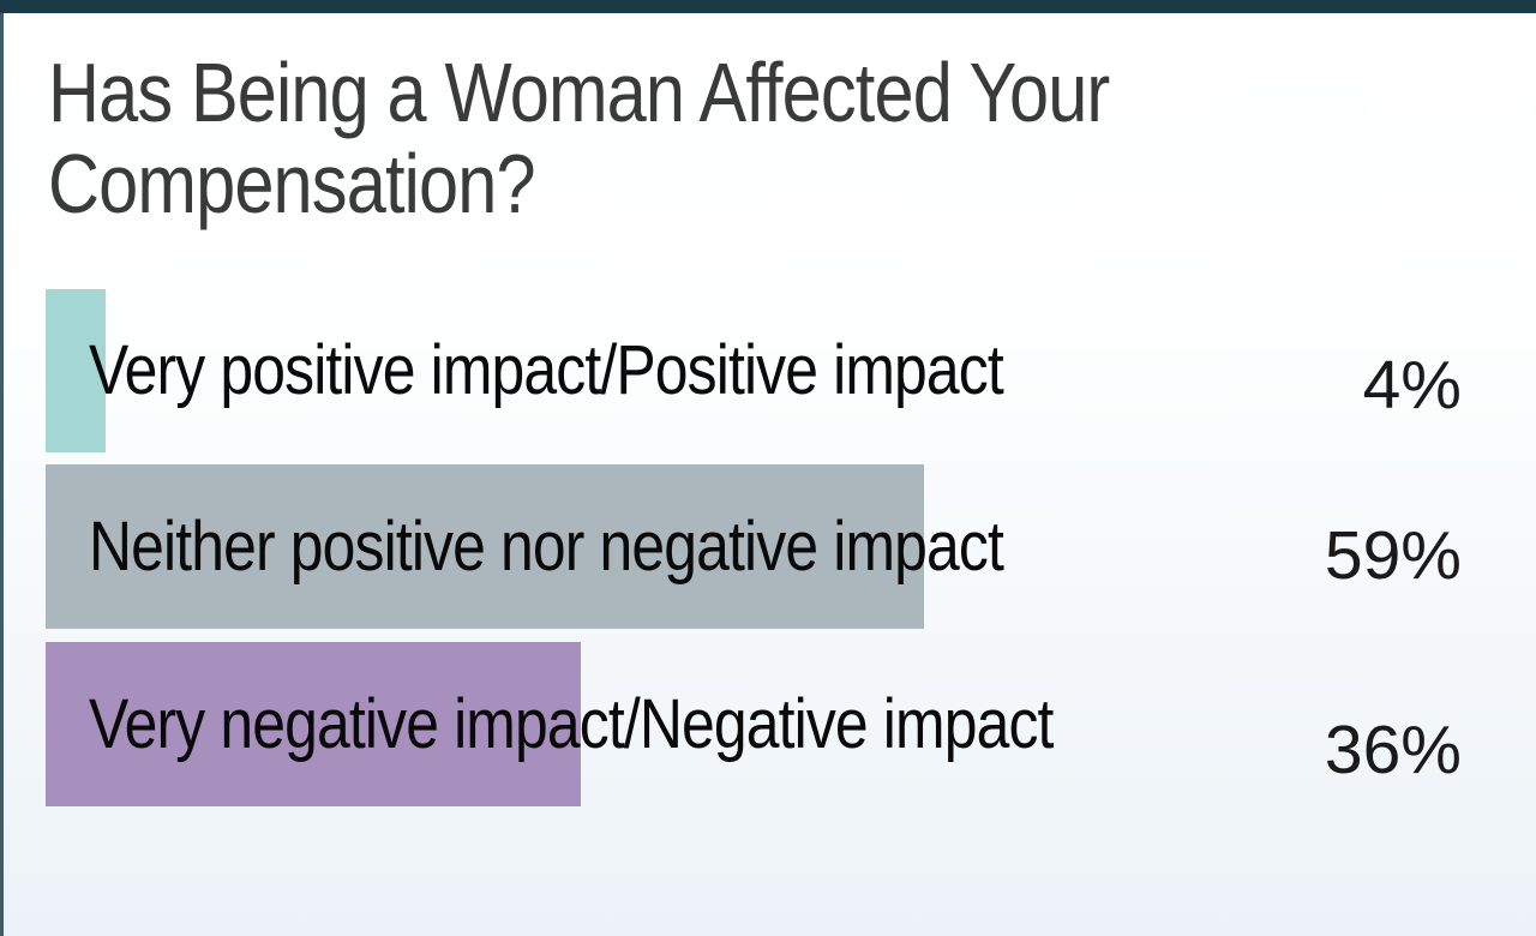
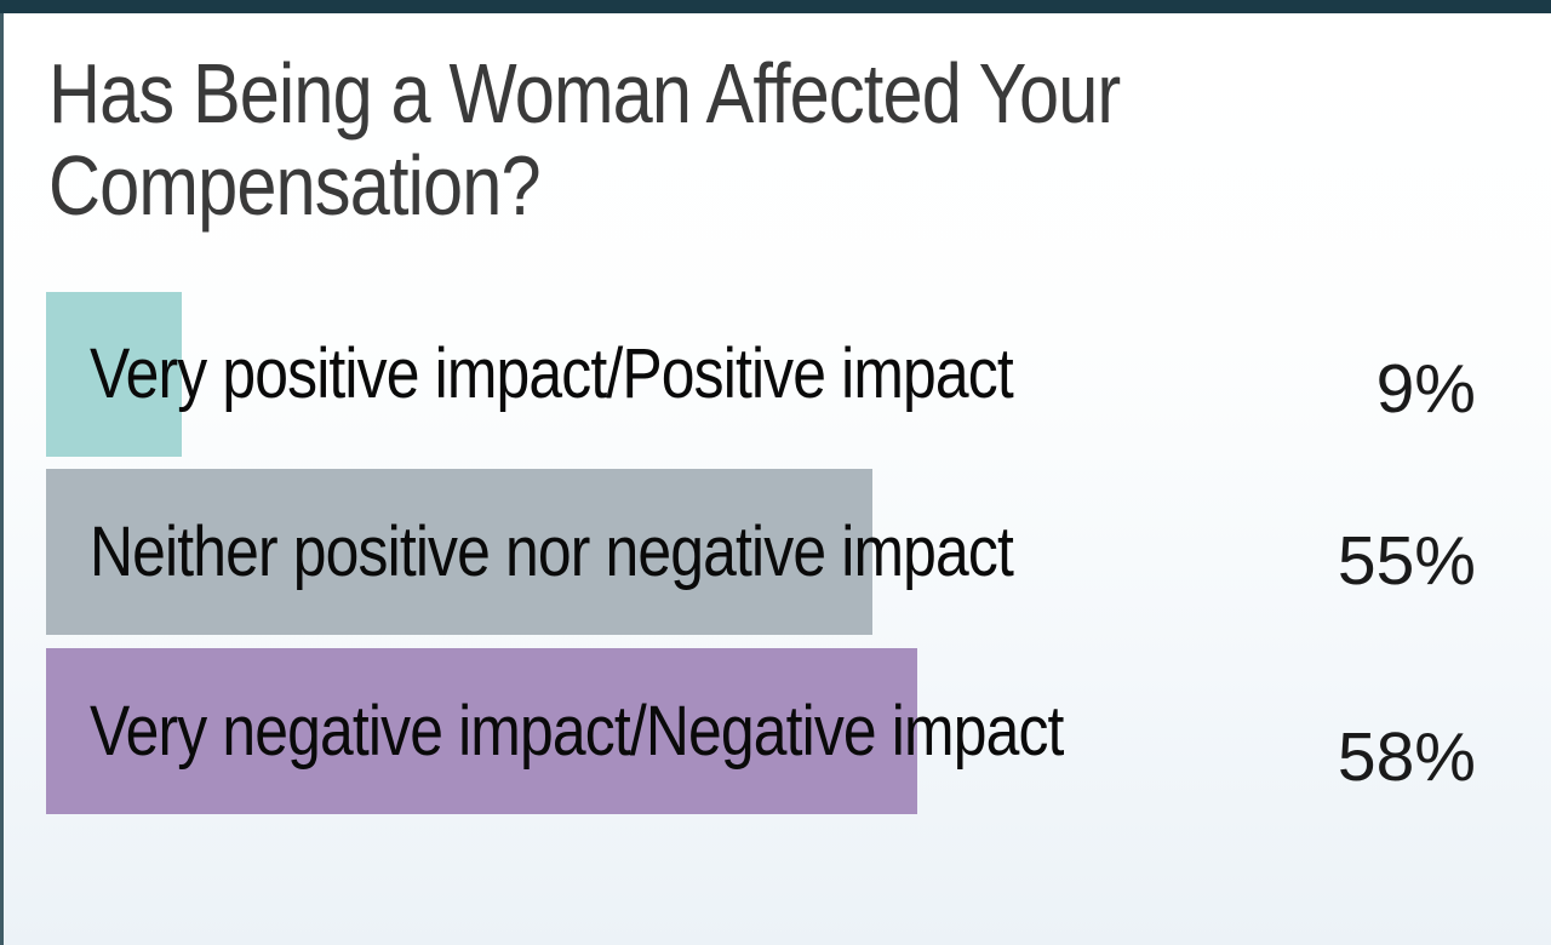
Very positive impact/Positive impact: 4% -> 9%
Neither positive nor negative impact: 59% -> 55%
Very negative impact/Negative impact: 36% -> 58%
